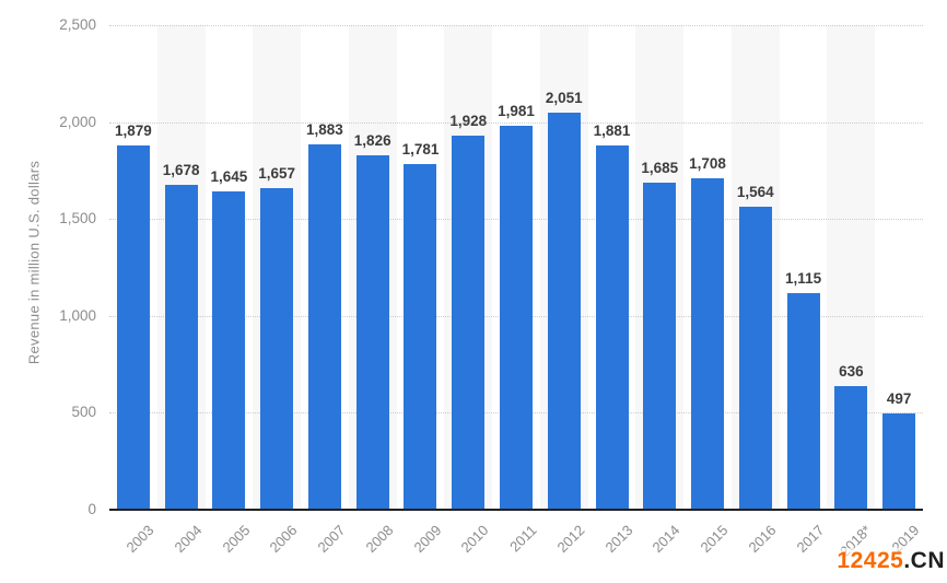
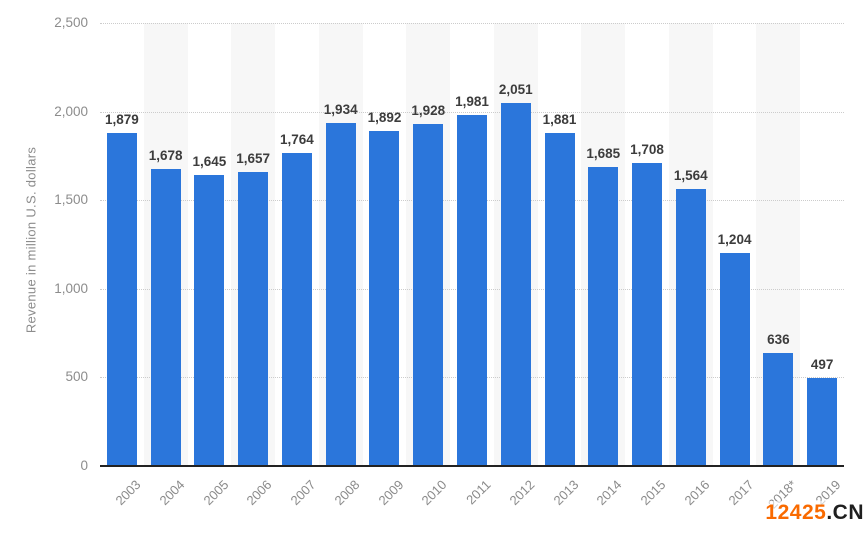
2007: 1,883 -> 1,764
2008: 1,826 -> 1,934
2009: 1,781 -> 1,892
2017: 1,115 -> 1,204
